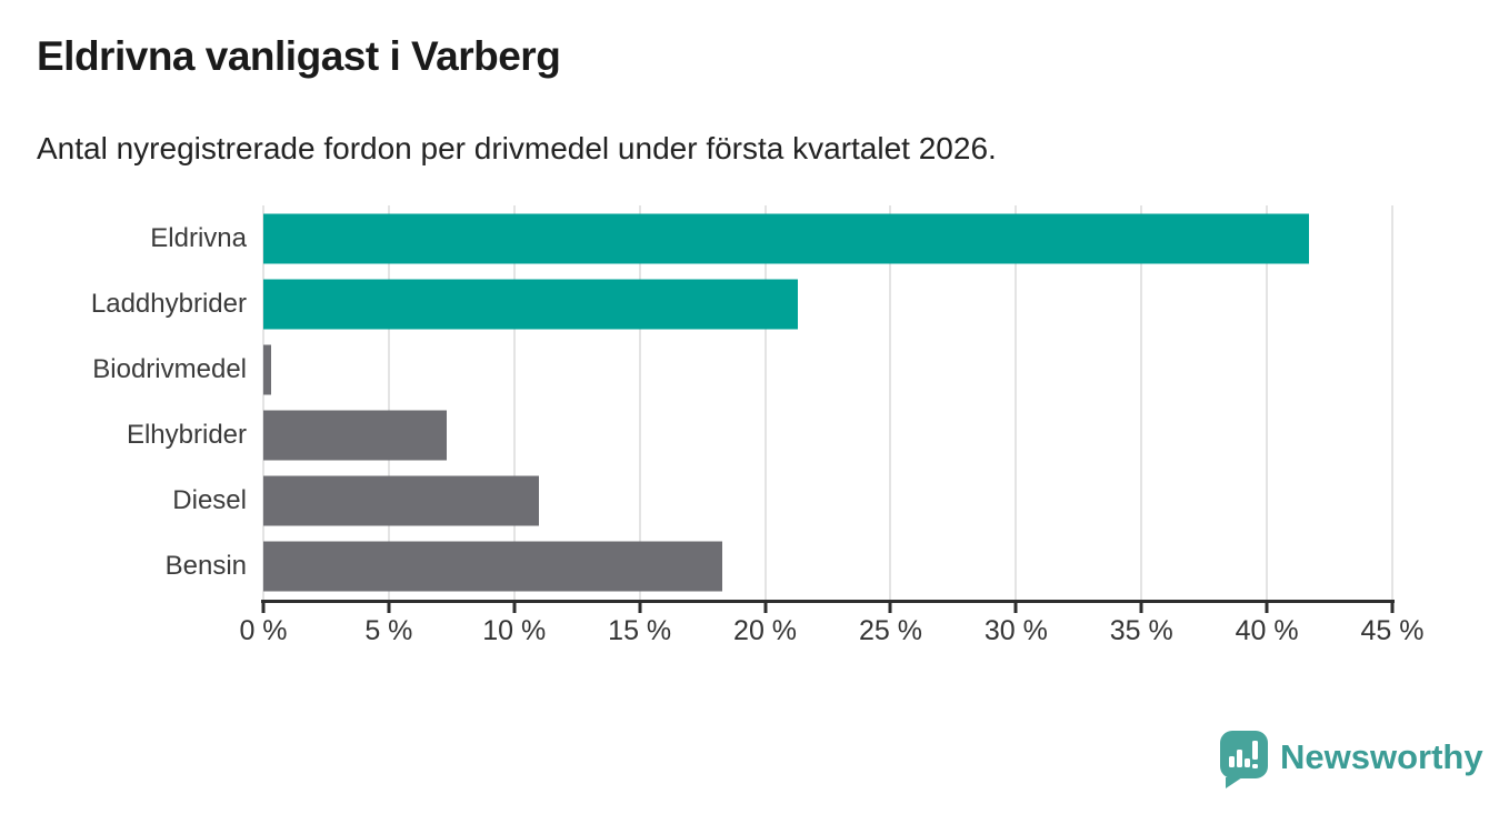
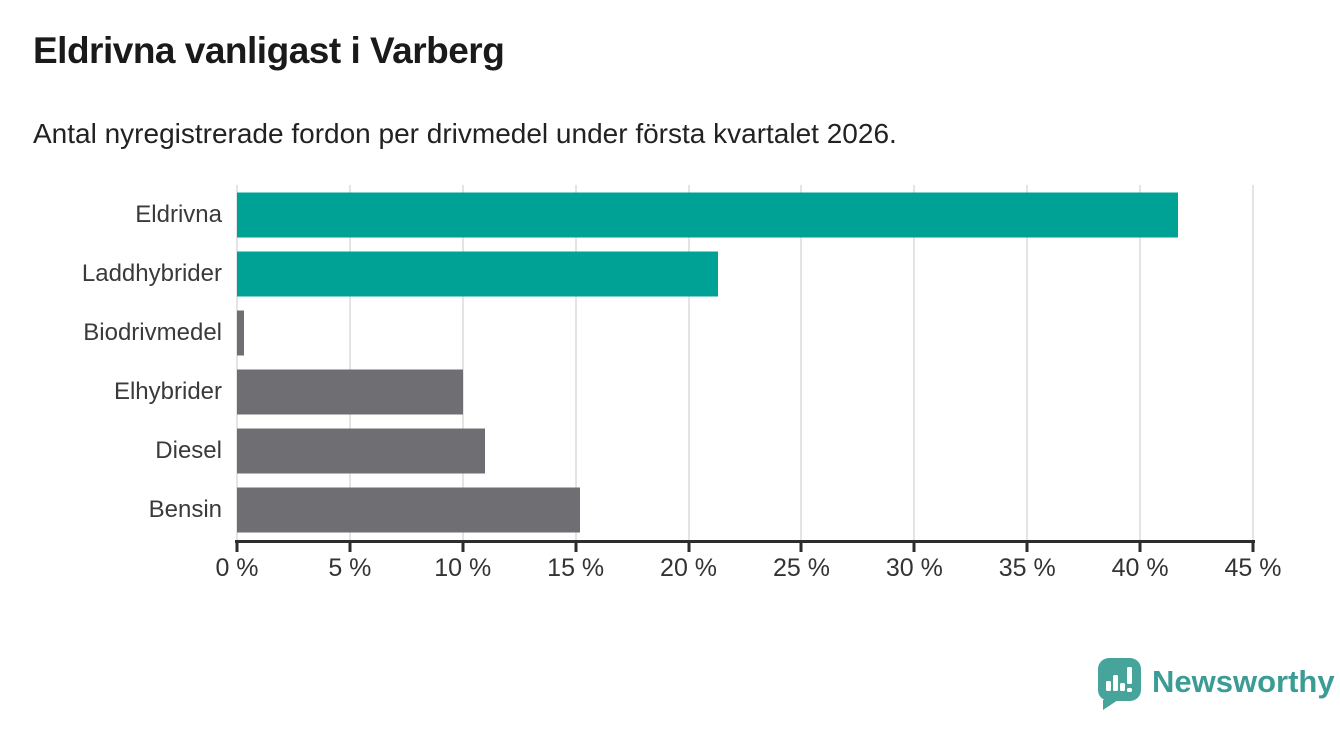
Elhybrider: 7.3% -> 10.0%
Bensin: 18.3% -> 15.2%
